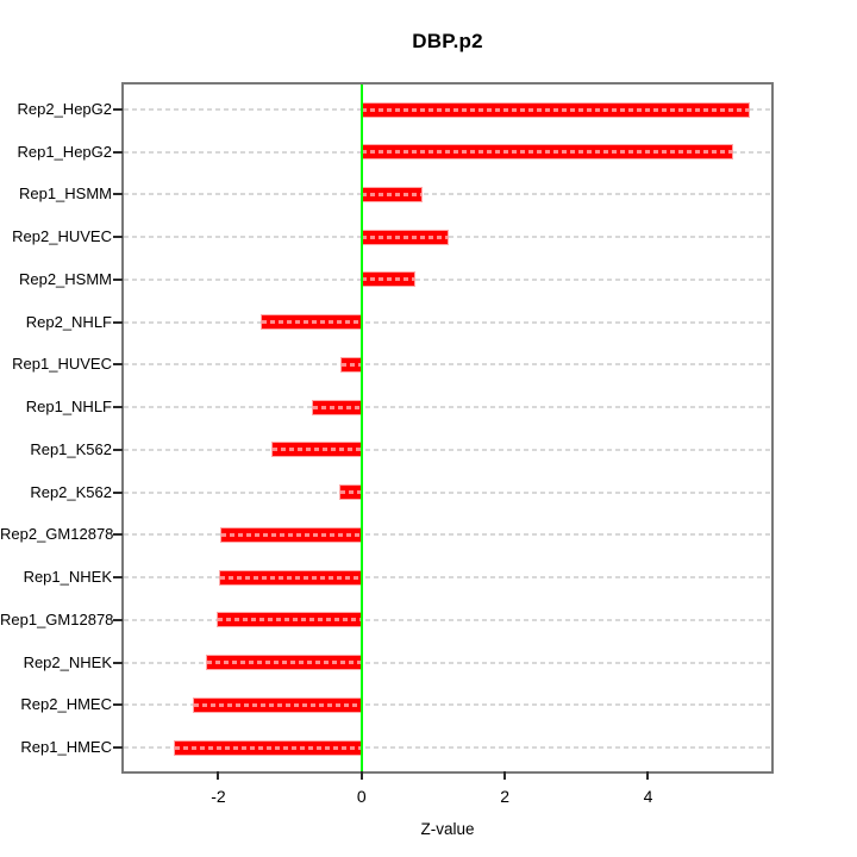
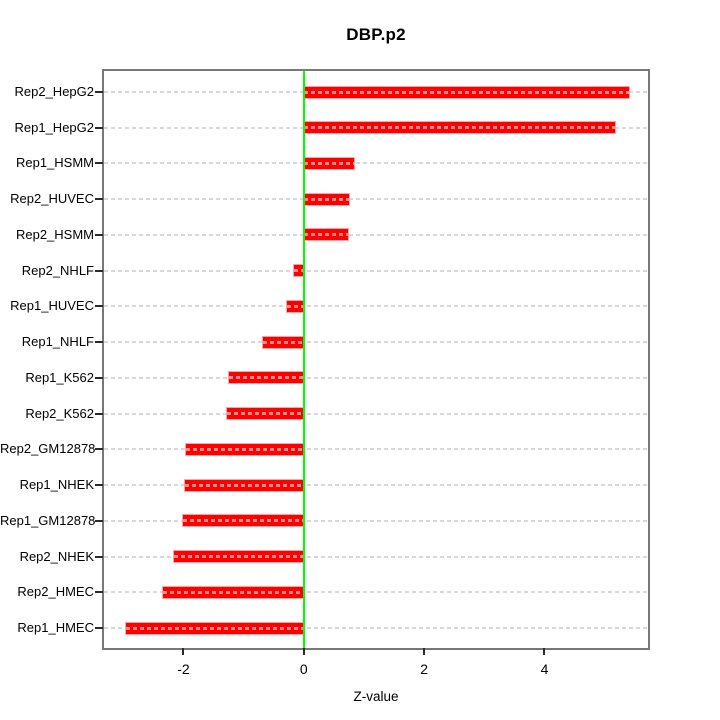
Rep2_HUVEC: 1.2 -> 0.8
Rep2_NHLF: -1.4 -> -0.2
Rep2_K562: -0.3 -> -1.3
Rep1_HMEC: -2.6 -> -3.0
